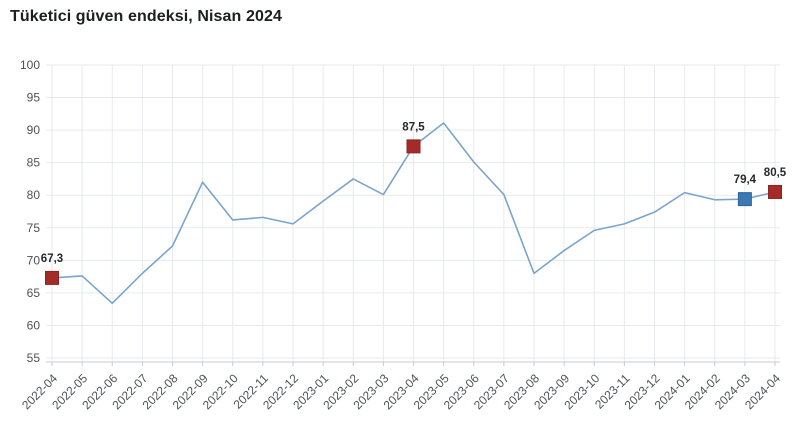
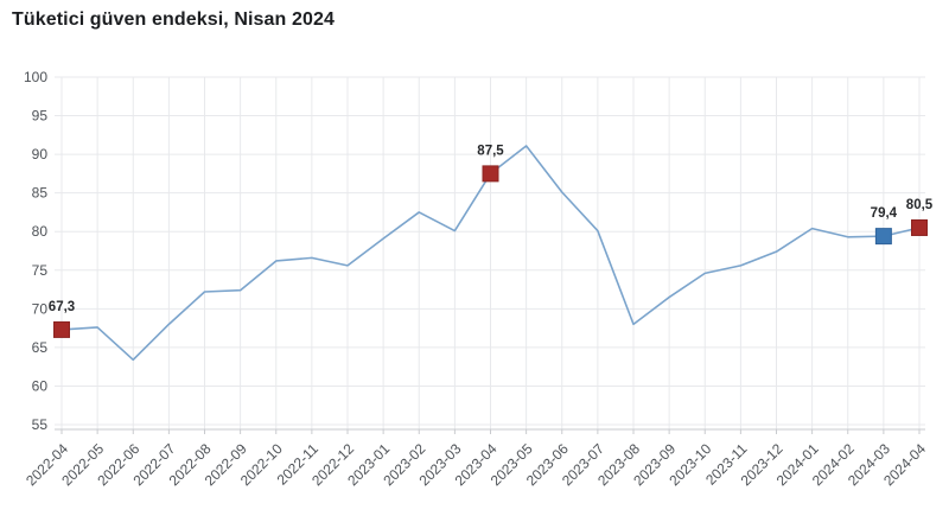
2022-09: 82 -> 72
